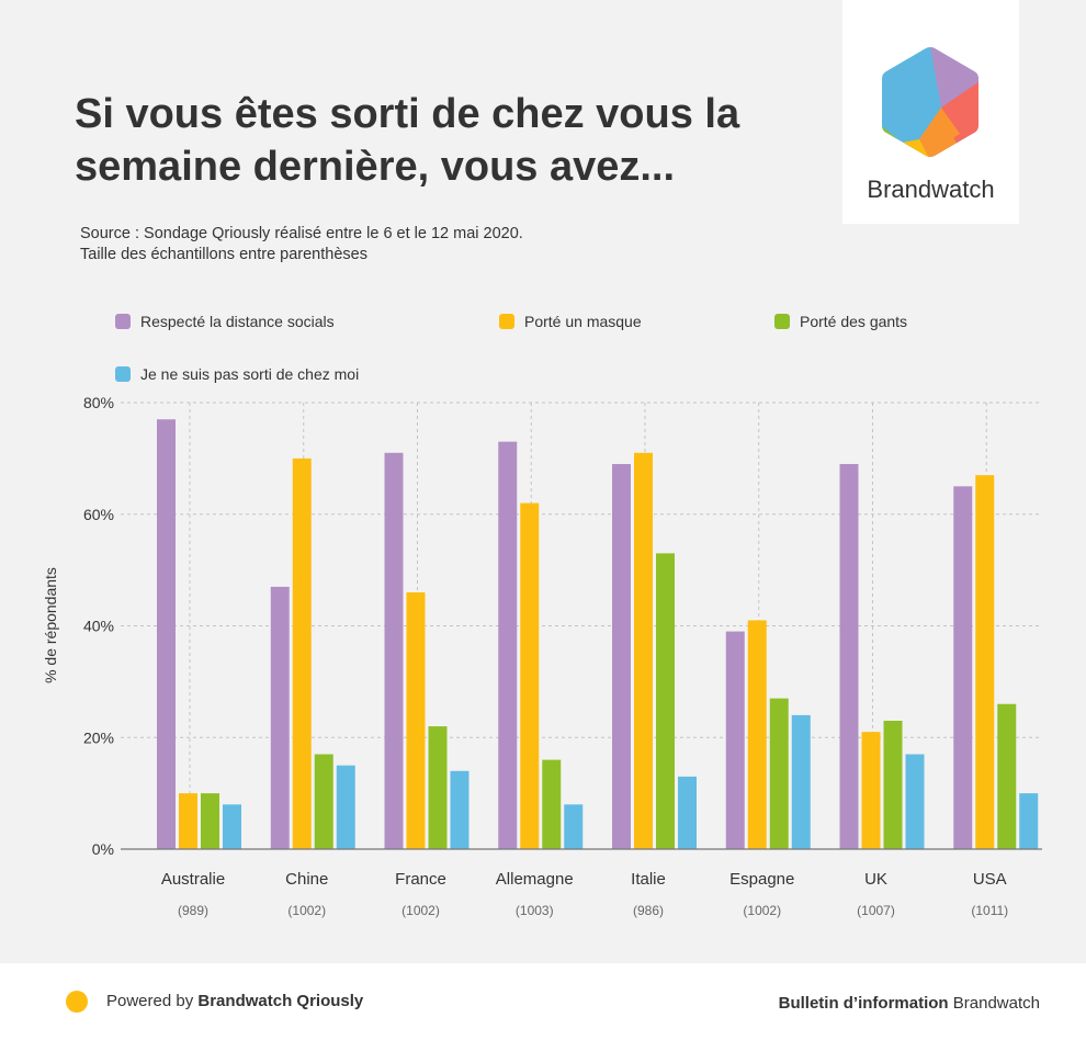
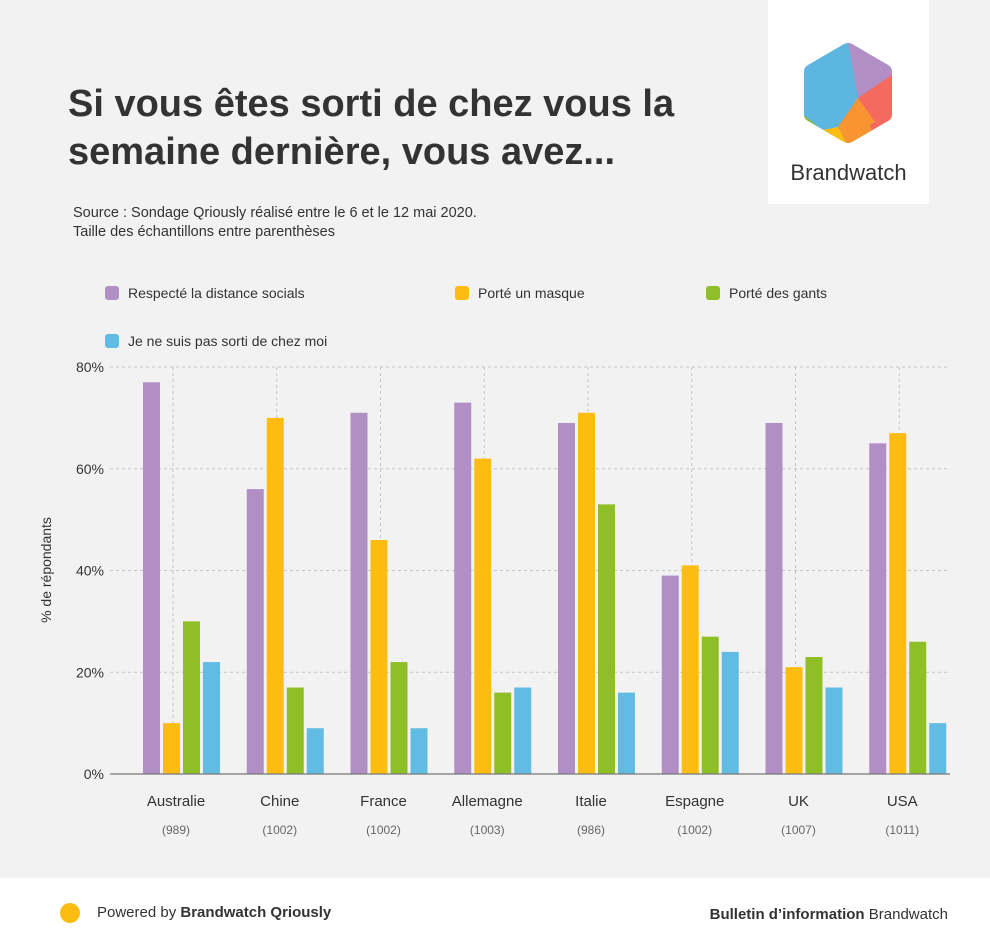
Porté des gants/Australie: 10% -> 30%
Je ne suis pas sorti de chez moi/Australie: 8% -> 22%
Respecté la distance socials/Chine: 47% -> 56%
Je ne suis pas sorti de chez moi/Chine: 15% -> 9%
Je ne suis pas sorti de chez moi/France: 14% -> 9%
Je ne suis pas sorti de chez moi/Allemagne: 8% -> 17%
Je ne suis pas sorti de chez moi/Italie: 13% -> 16%
